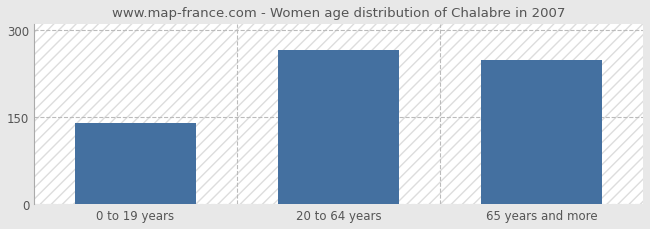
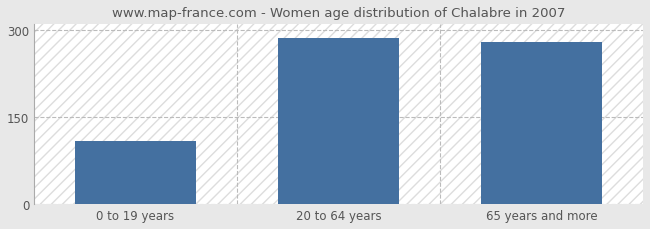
0 to 19 years: 140 -> 109
20 to 64 years: 266 -> 287
65 years and more: 248 -> 279
